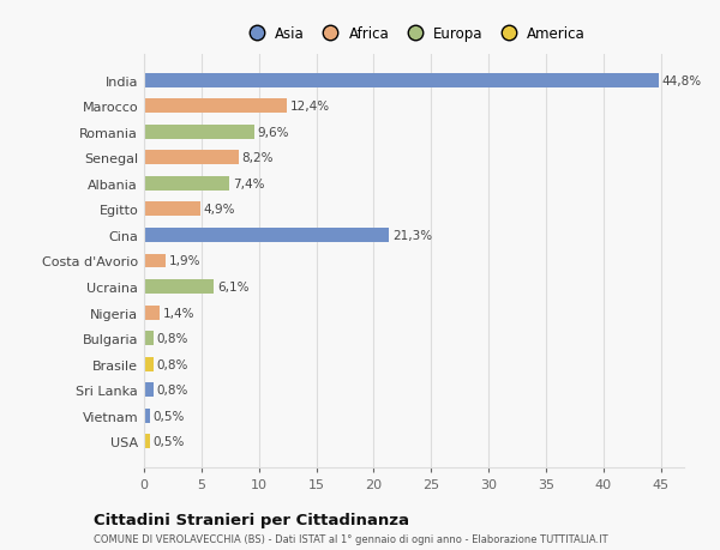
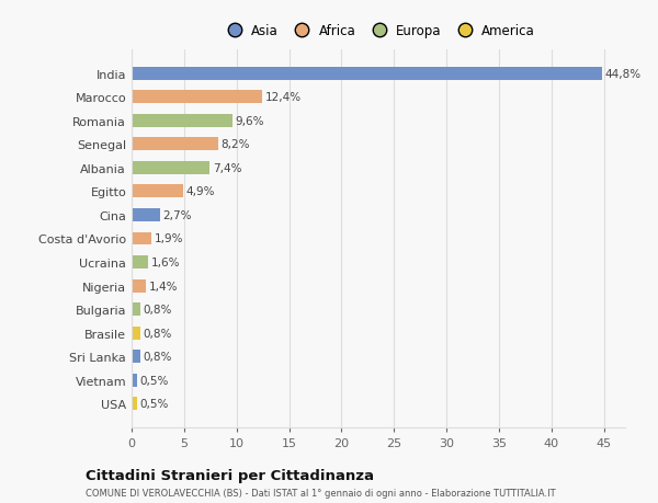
Cina: 21,3% -> 2,7%
Ucraina: 6,1% -> 1,6%
